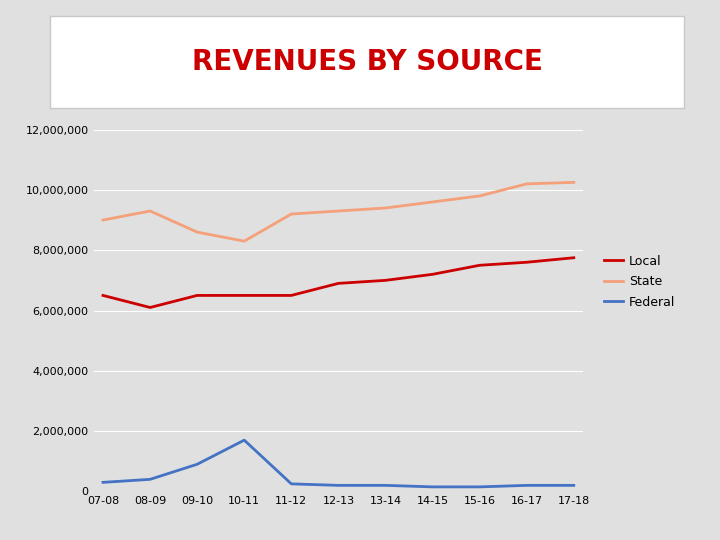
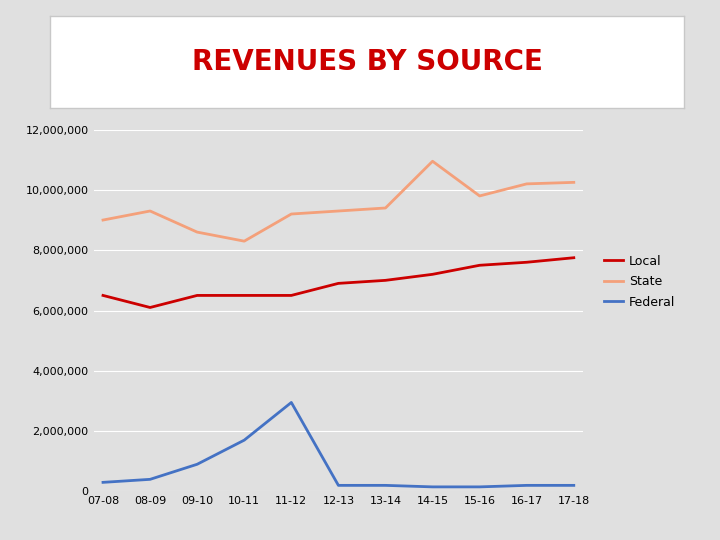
Federal/11-12: 250,000 -> 2,950,000
State/14-15: 9,600,000 -> 10,950,000
